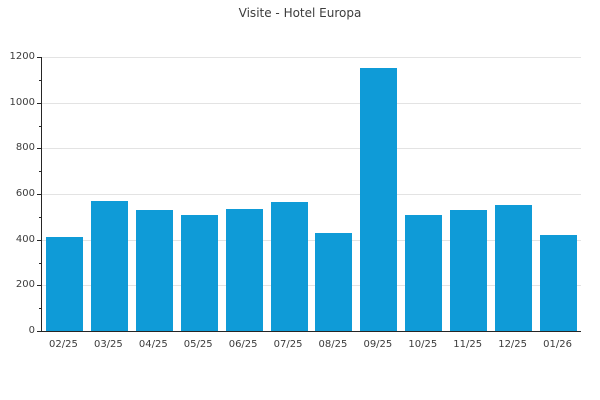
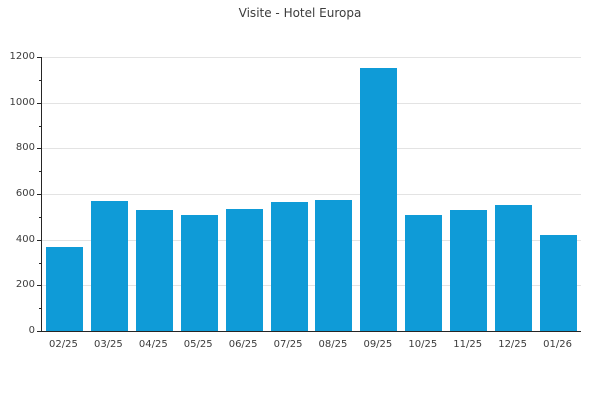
02/25: 410 -> 370
08/25: 430 -> 580
